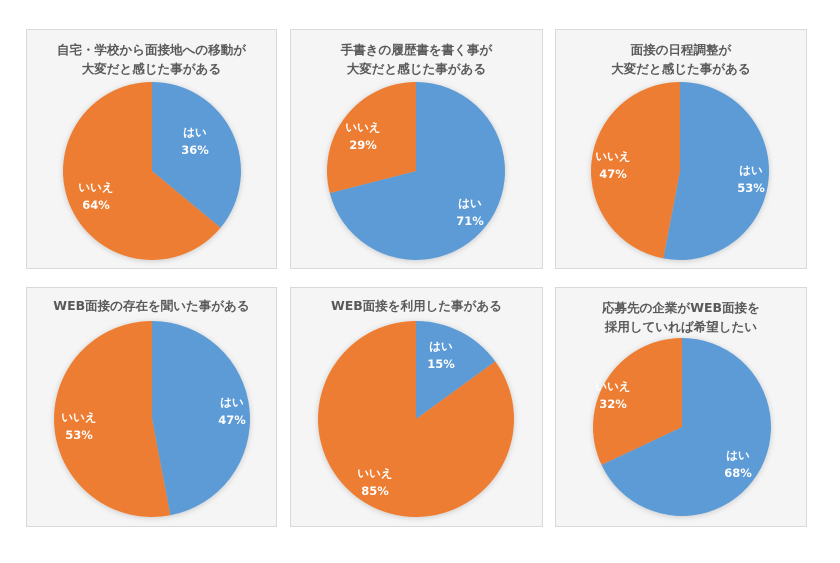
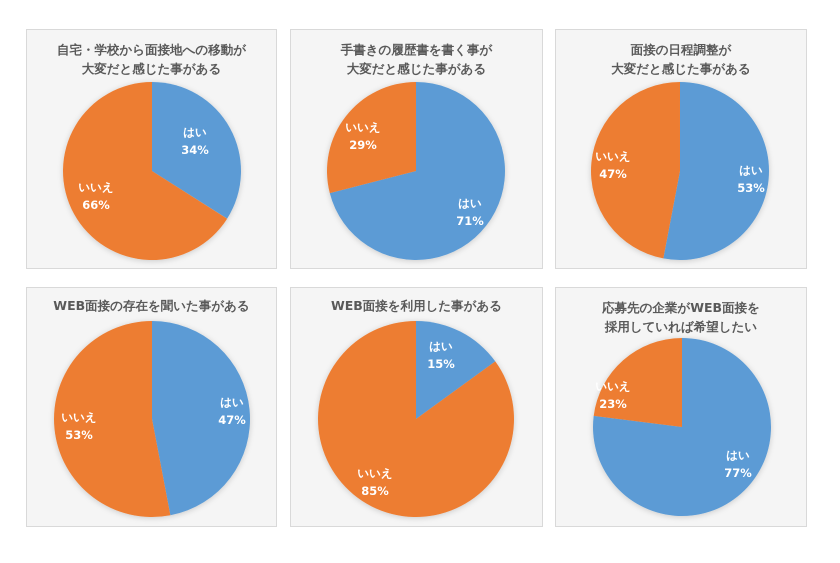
自宅・学校から面接地への移動が大変だと感じた事がある/はい: 36% -> 34%
自宅・学校から面接地への移動が大変だと感じた事がある/いいえ: 64% -> 66%
応募先の企業がWEB面接を採用していれば希望したい/はい: 68% -> 77%
応募先の企業がWEB面接を採用していれば希望したい/いいえ: 32% -> 23%
